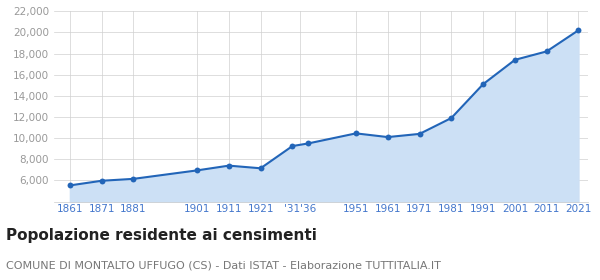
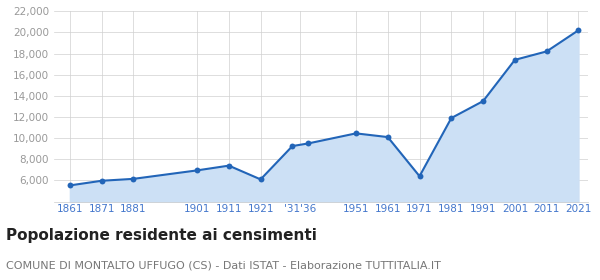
1921: 7,200 -> 6,100
1971: 10,400 -> 6,400
1991: 15,100 -> 13,500
